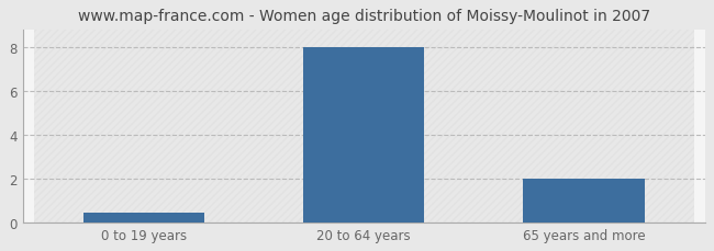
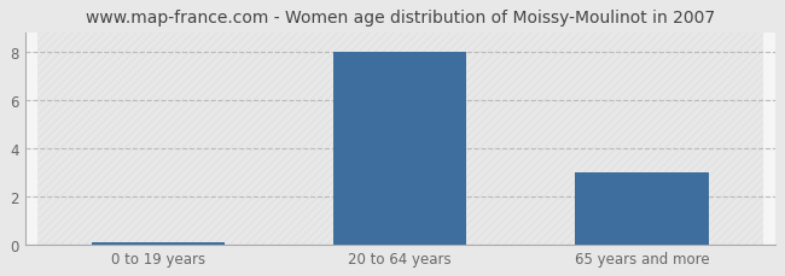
0 to 19 years: 0.45 -> 0.08
65 years and more: 2.00 -> 3.00
